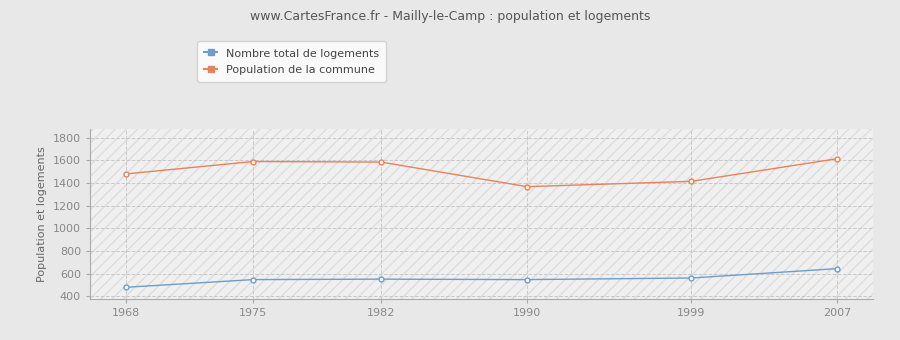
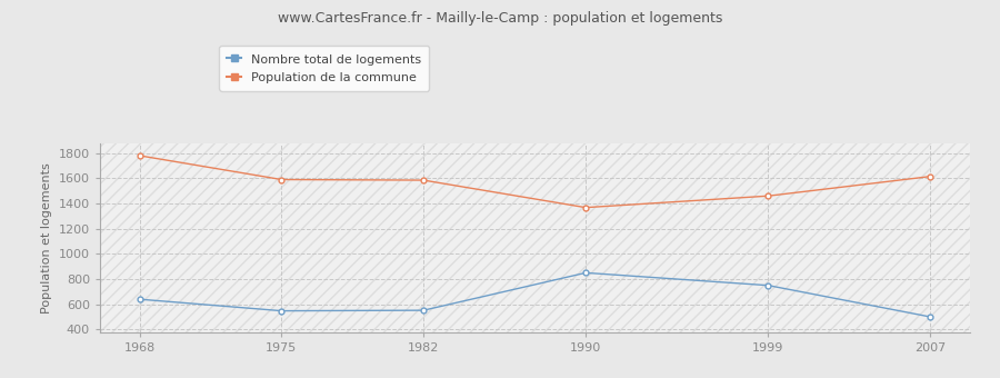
Nombre total de logements/1968: 480 -> 640
Population de la commune/1968: 1480 -> 1780
Nombre total de logements/1990: 550 -> 850
Nombre total de logements/1999: 560 -> 750
Population de la commune/1999: 1420 -> 1460
Nombre total de logements/2007: 640 -> 500
